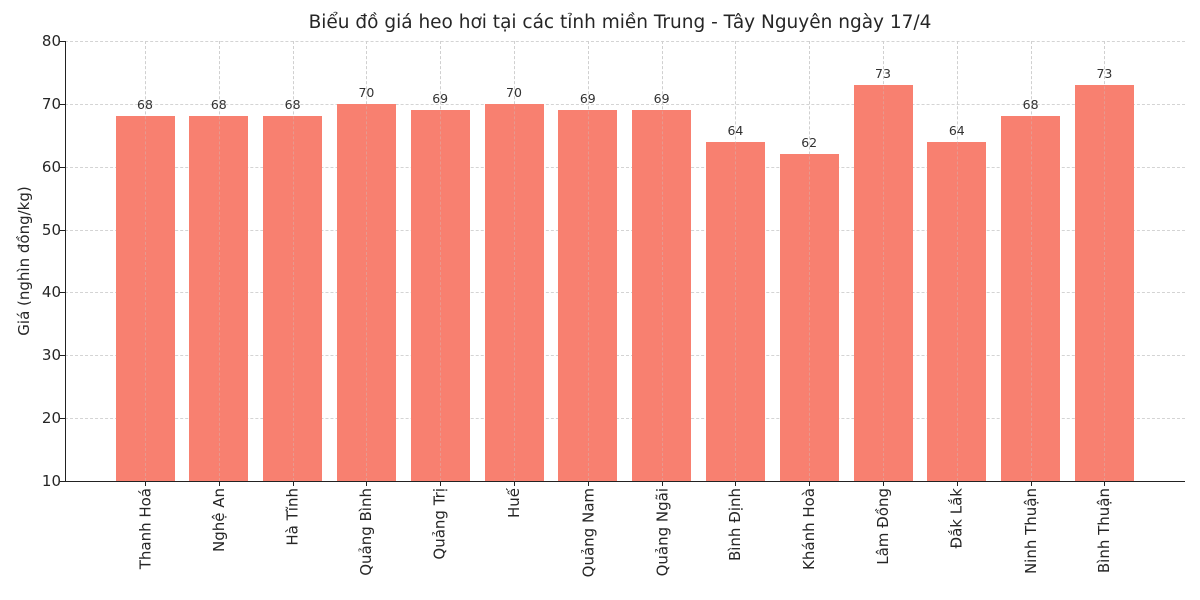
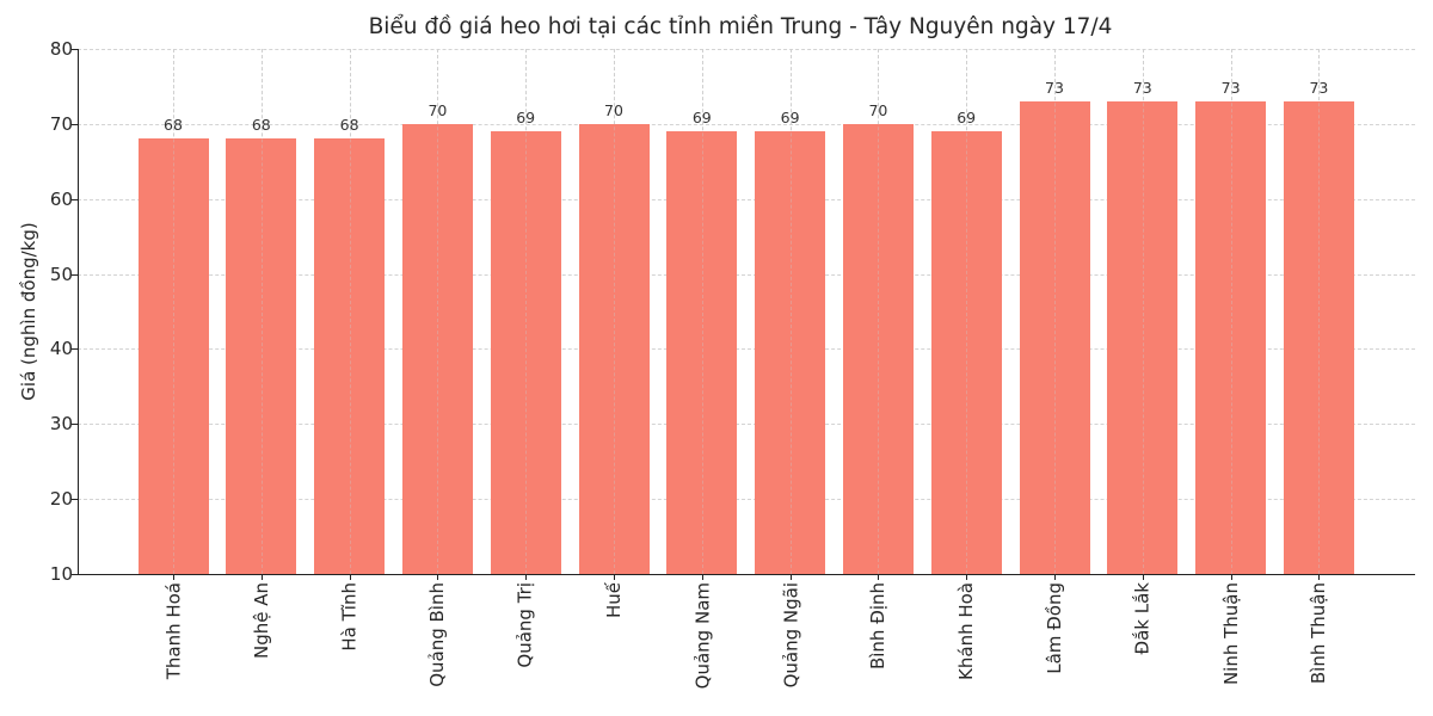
Bình Định: 64 -> 70
Khánh Hoà: 62 -> 69
Đắk Lắk: 64 -> 73
Ninh Thuận: 68 -> 73
